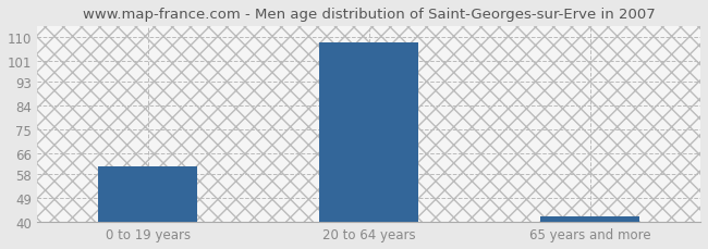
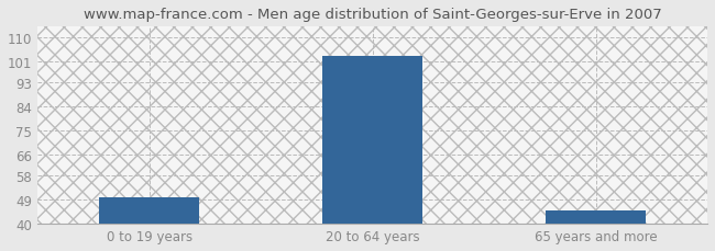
0 to 19 years: 61 -> 50
20 to 64 years: 108 -> 103
65 years and more: 42 -> 45
